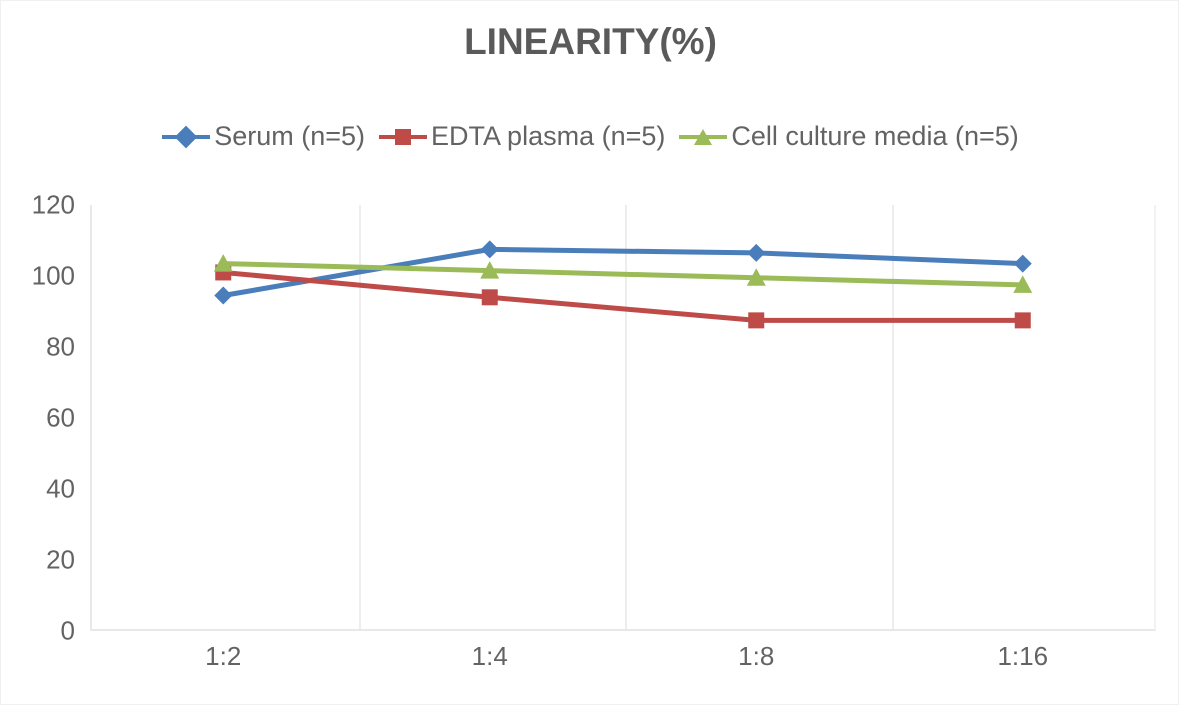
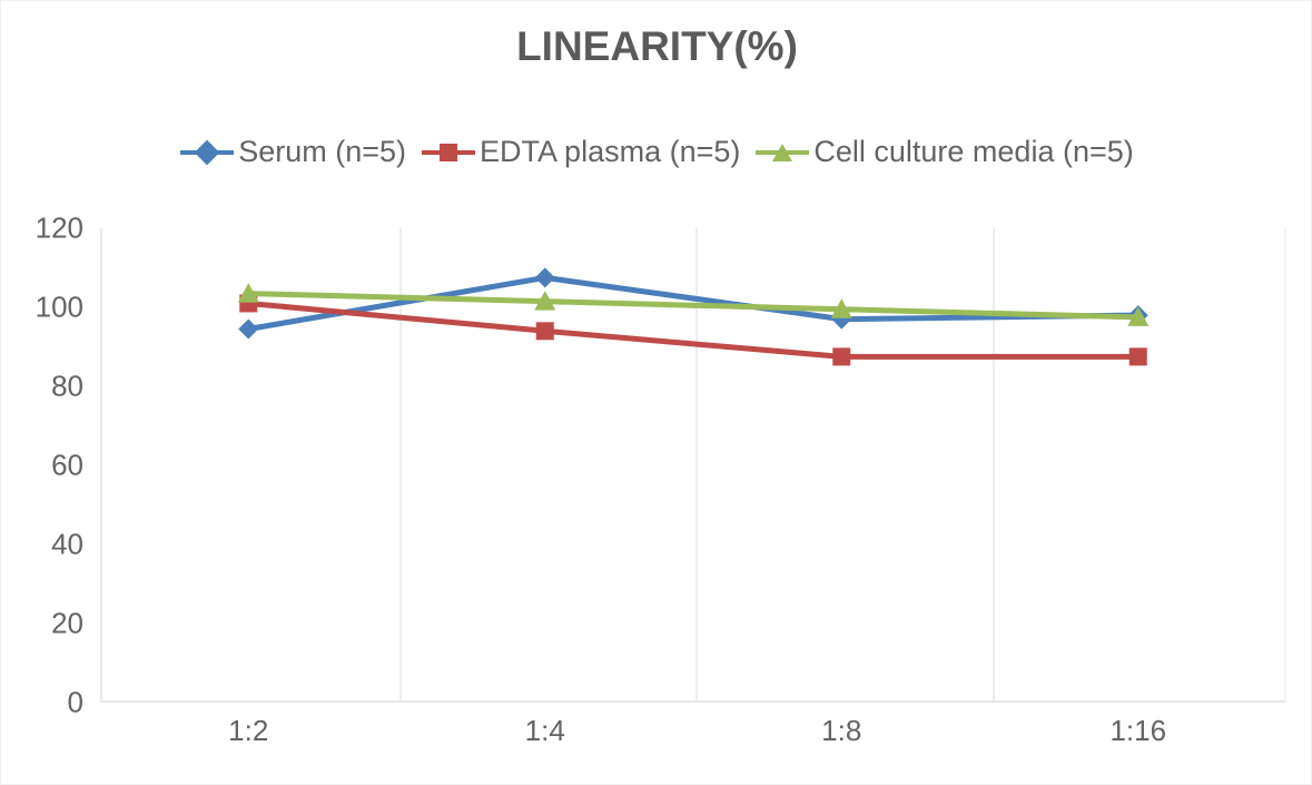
Serum (n=5)/1:8: 106 -> 97
Serum (n=5)/1:16: 104 -> 98
